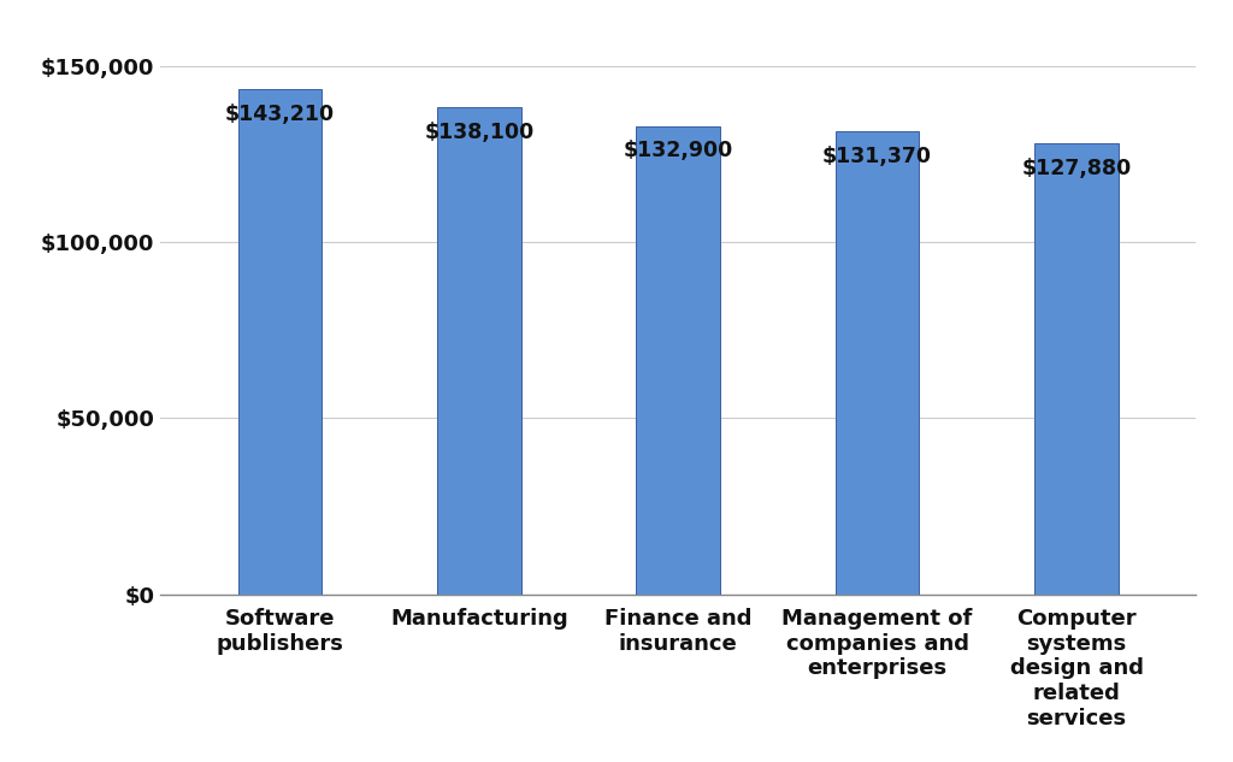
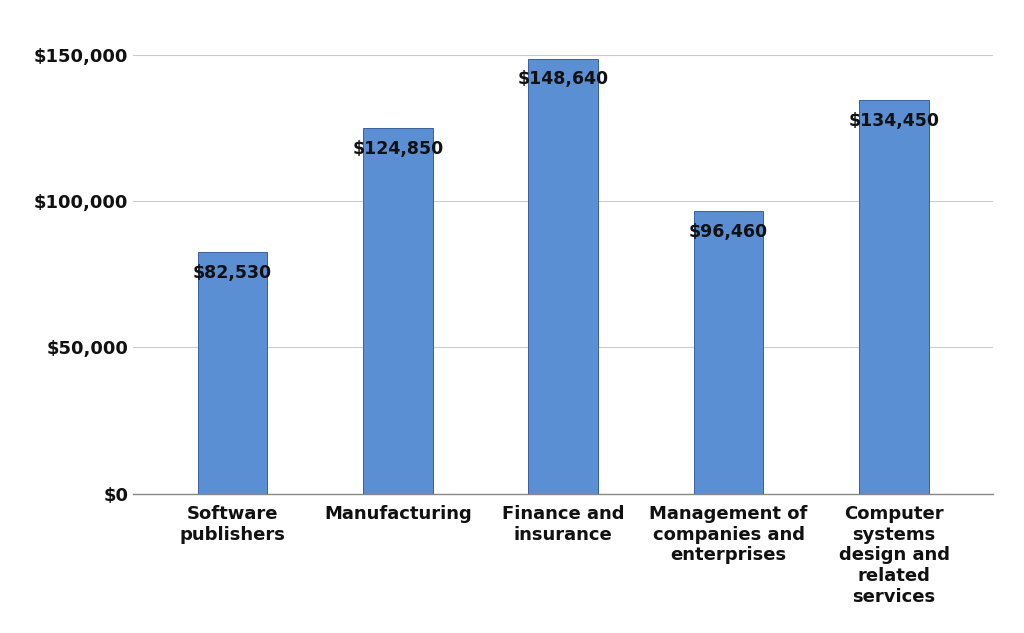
Software publishers: $143,210 -> $82,530
Manufacturing: $138,100 -> $124,850
Finance and insurance: $132,900 -> $148,640
Management of companies and enterprises: $131,370 -> $96,460
Computer systems design and related services: $127,880 -> $134,450
